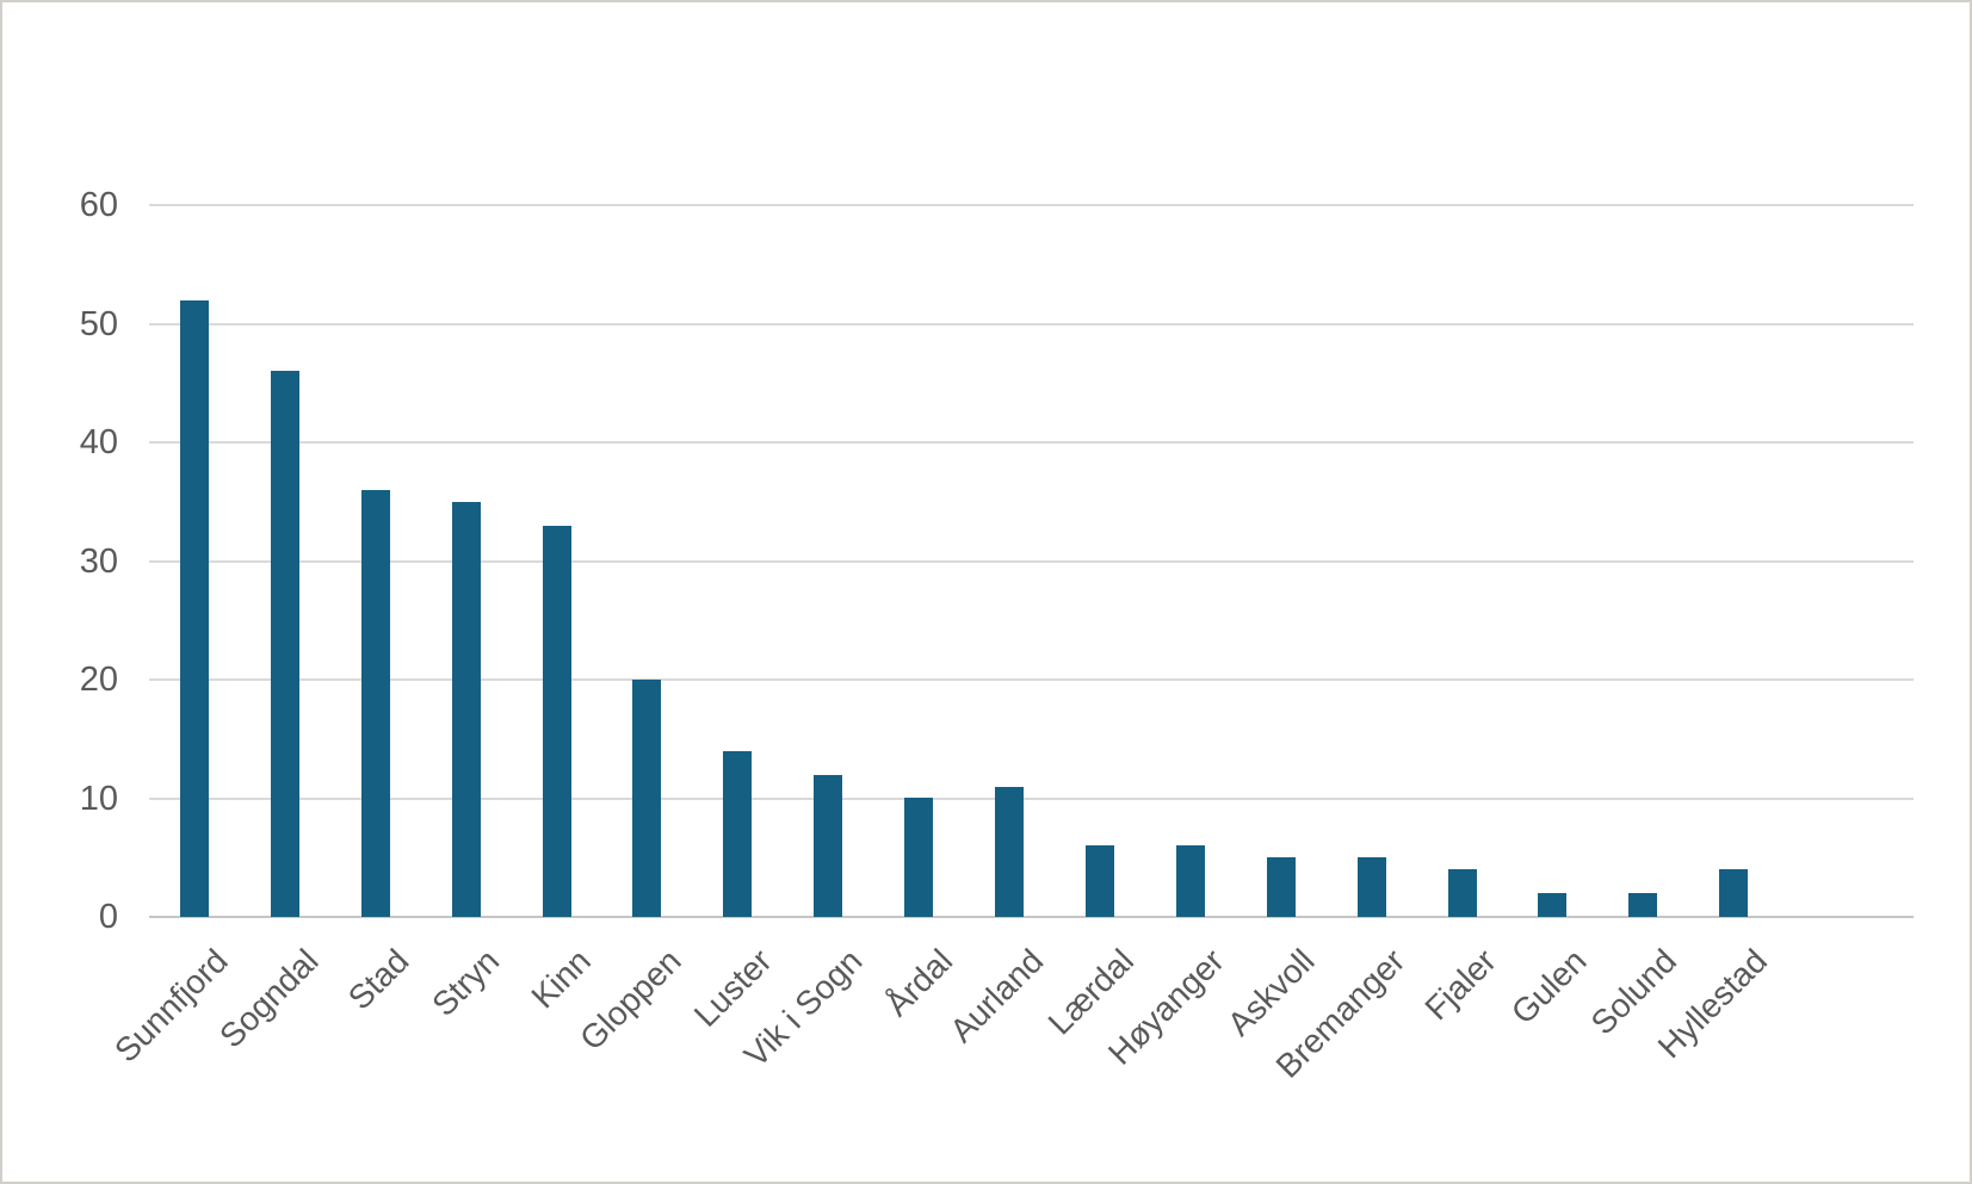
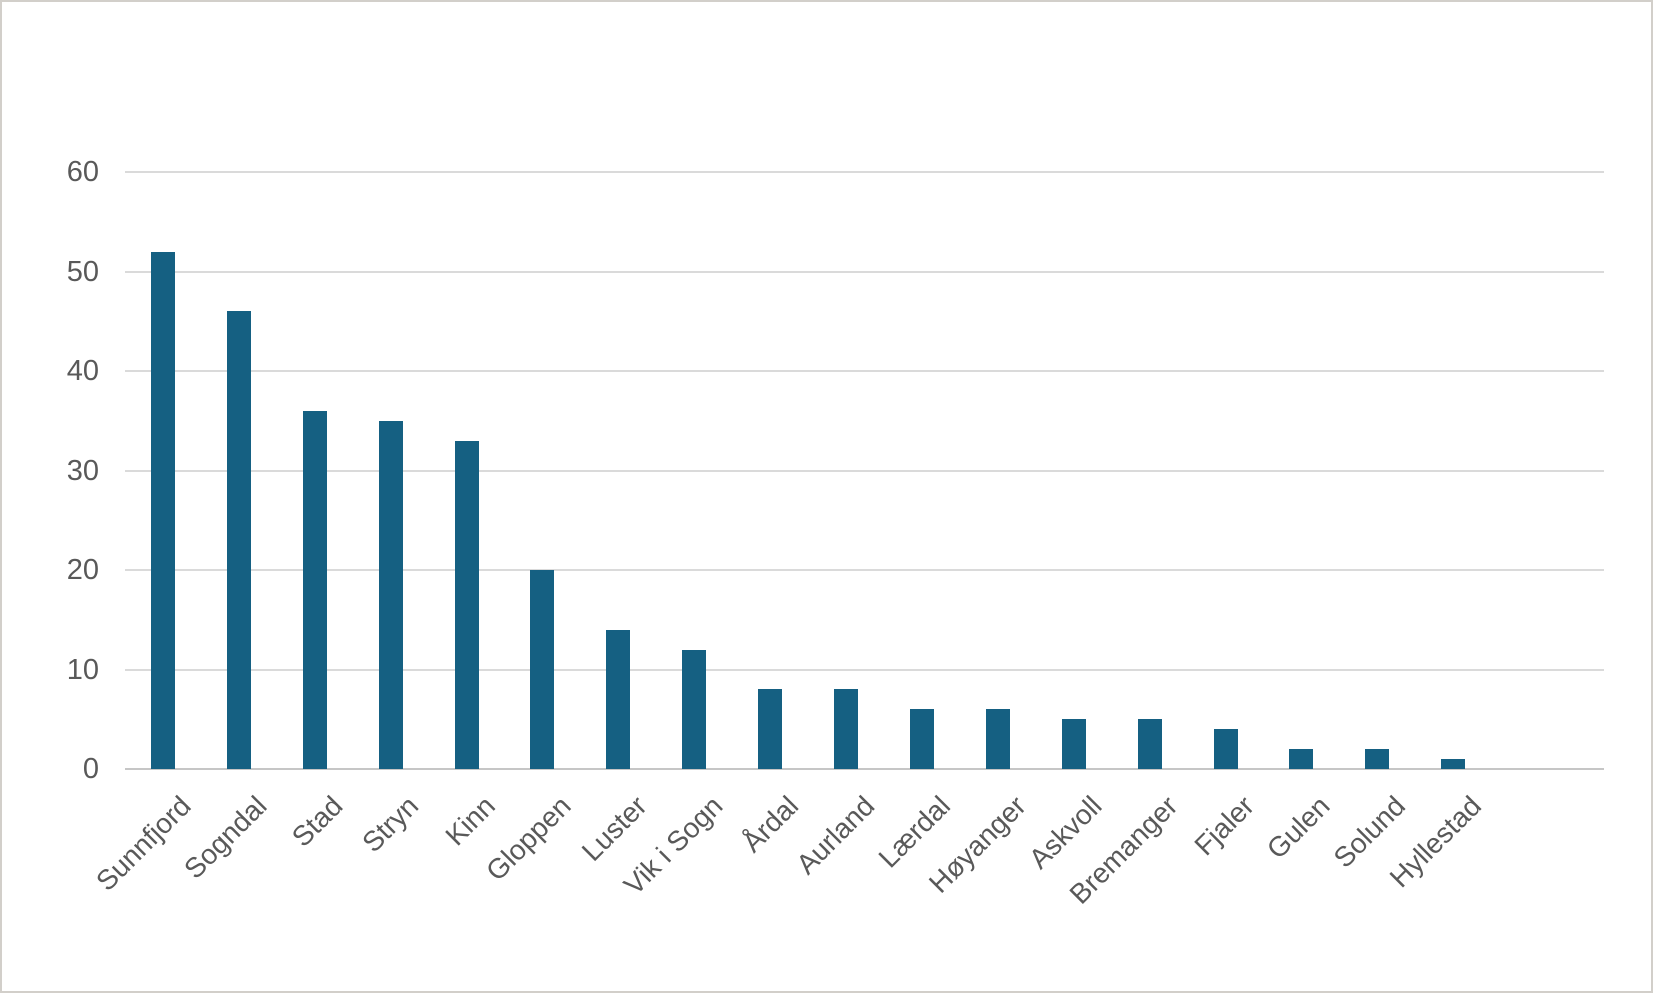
Årdal: 10 -> 8
Aurland: 11 -> 8
Hyllestad: 4 -> 1
